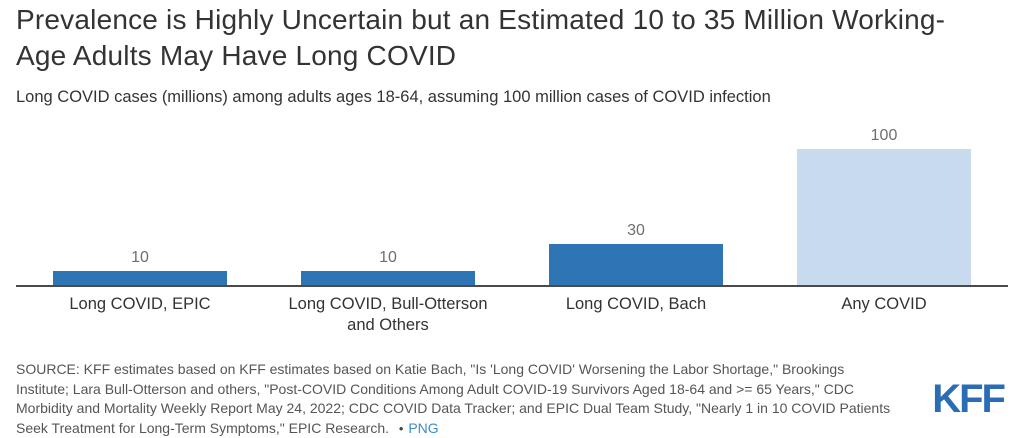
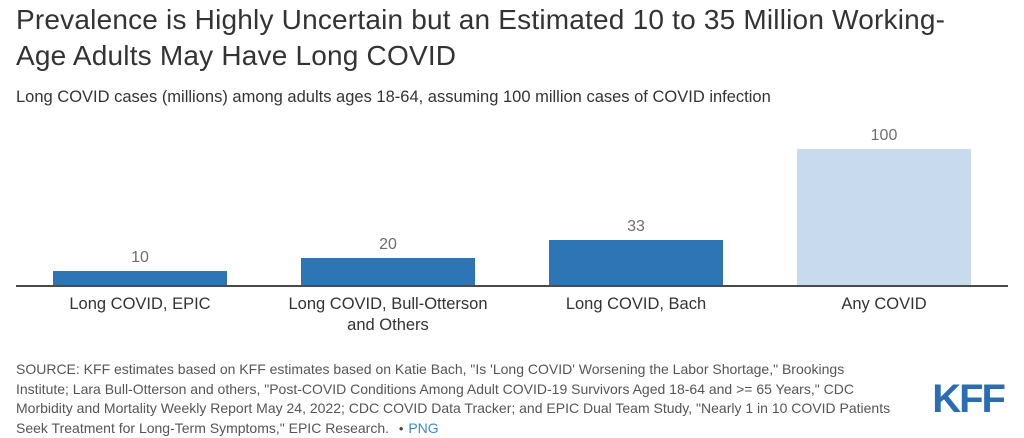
Long COVID, Bull-Otterson and Others: 10 -> 20
Long COVID, Bach: 30 -> 33
